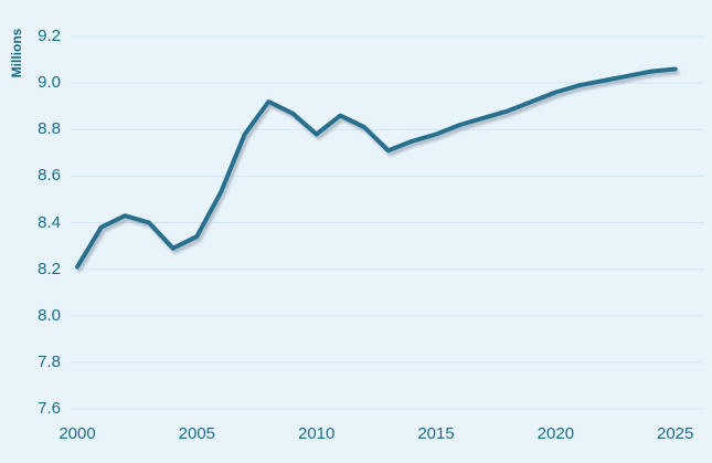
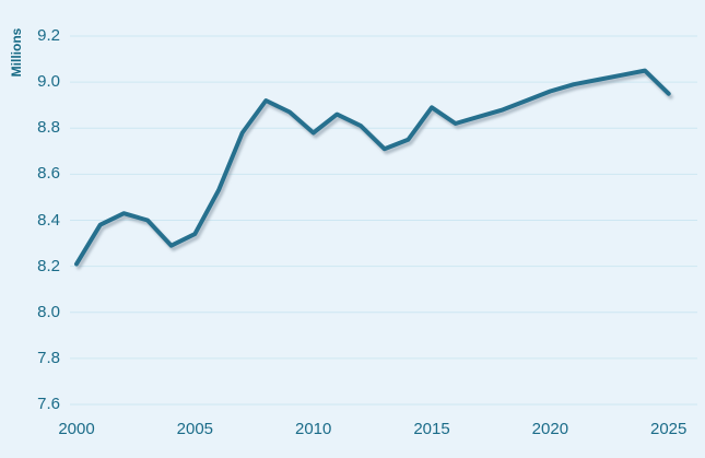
2015: 8.78 -> 8.89
2025: 9.06 -> 8.95
